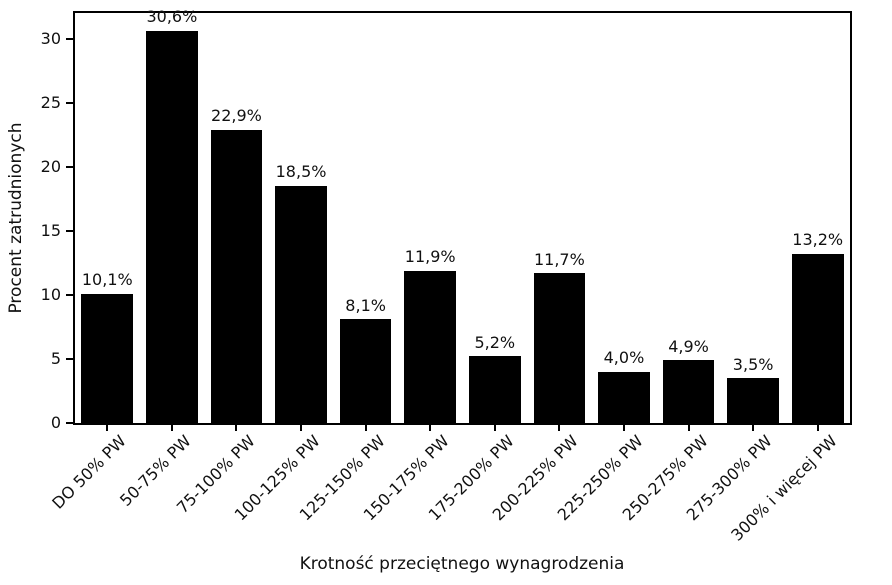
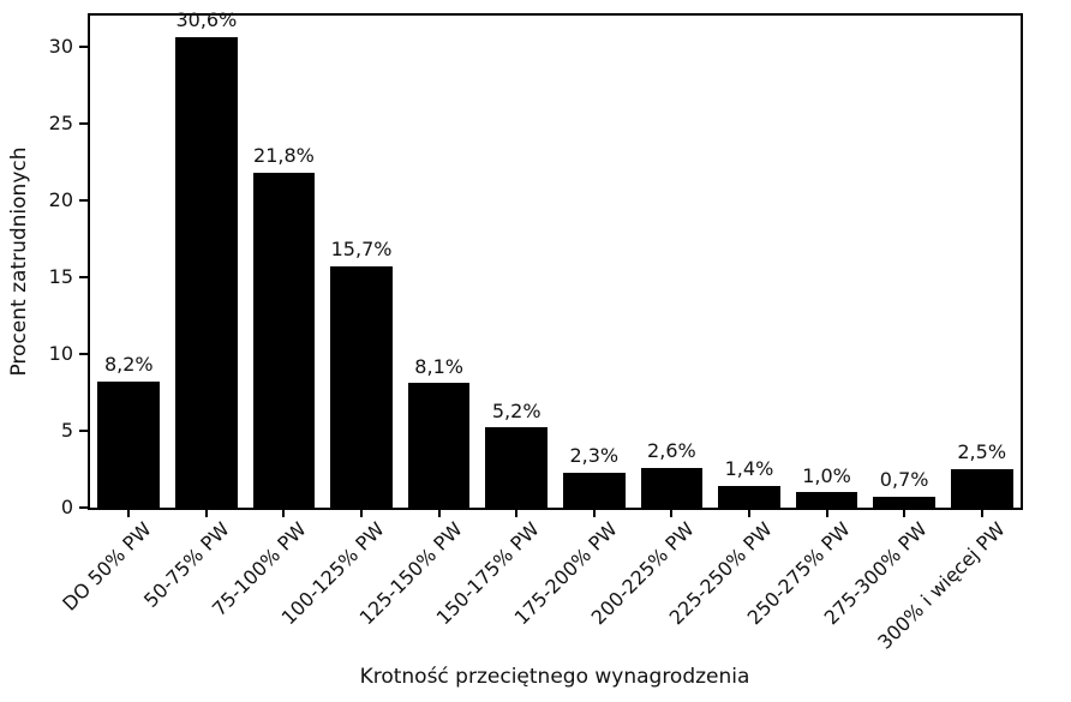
DO 50% PW: 10,1% -> 8,2%
75-100% PW: 22,9% -> 21,8%
100-125% PW: 18,5% -> 15,7%
150-175% PW: 11,9% -> 5,2%
175-200% PW: 5,2% -> 2,3%
200-225% PW: 11,7% -> 2,6%
225-250% PW: 4,0% -> 1,4%
250-275% PW: 4,9% -> 1,0%
275-300% PW: 3,5% -> 0,7%
300% i więcej PW: 13,2% -> 2,5%
